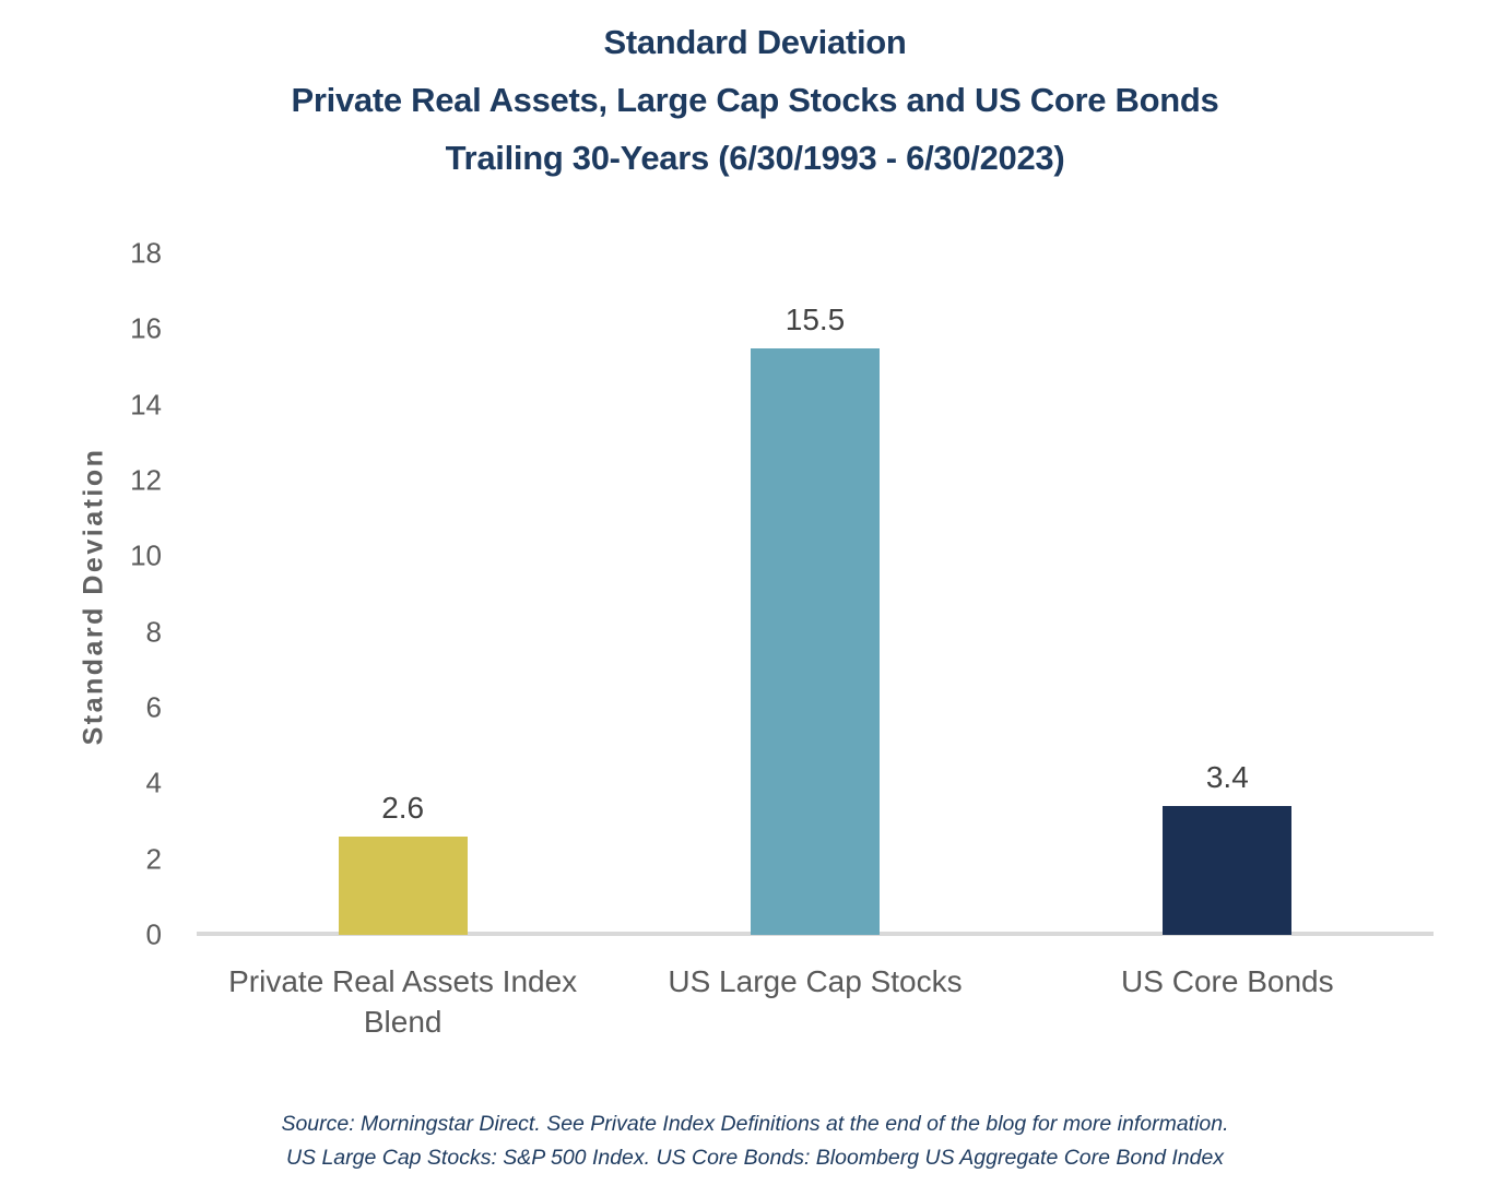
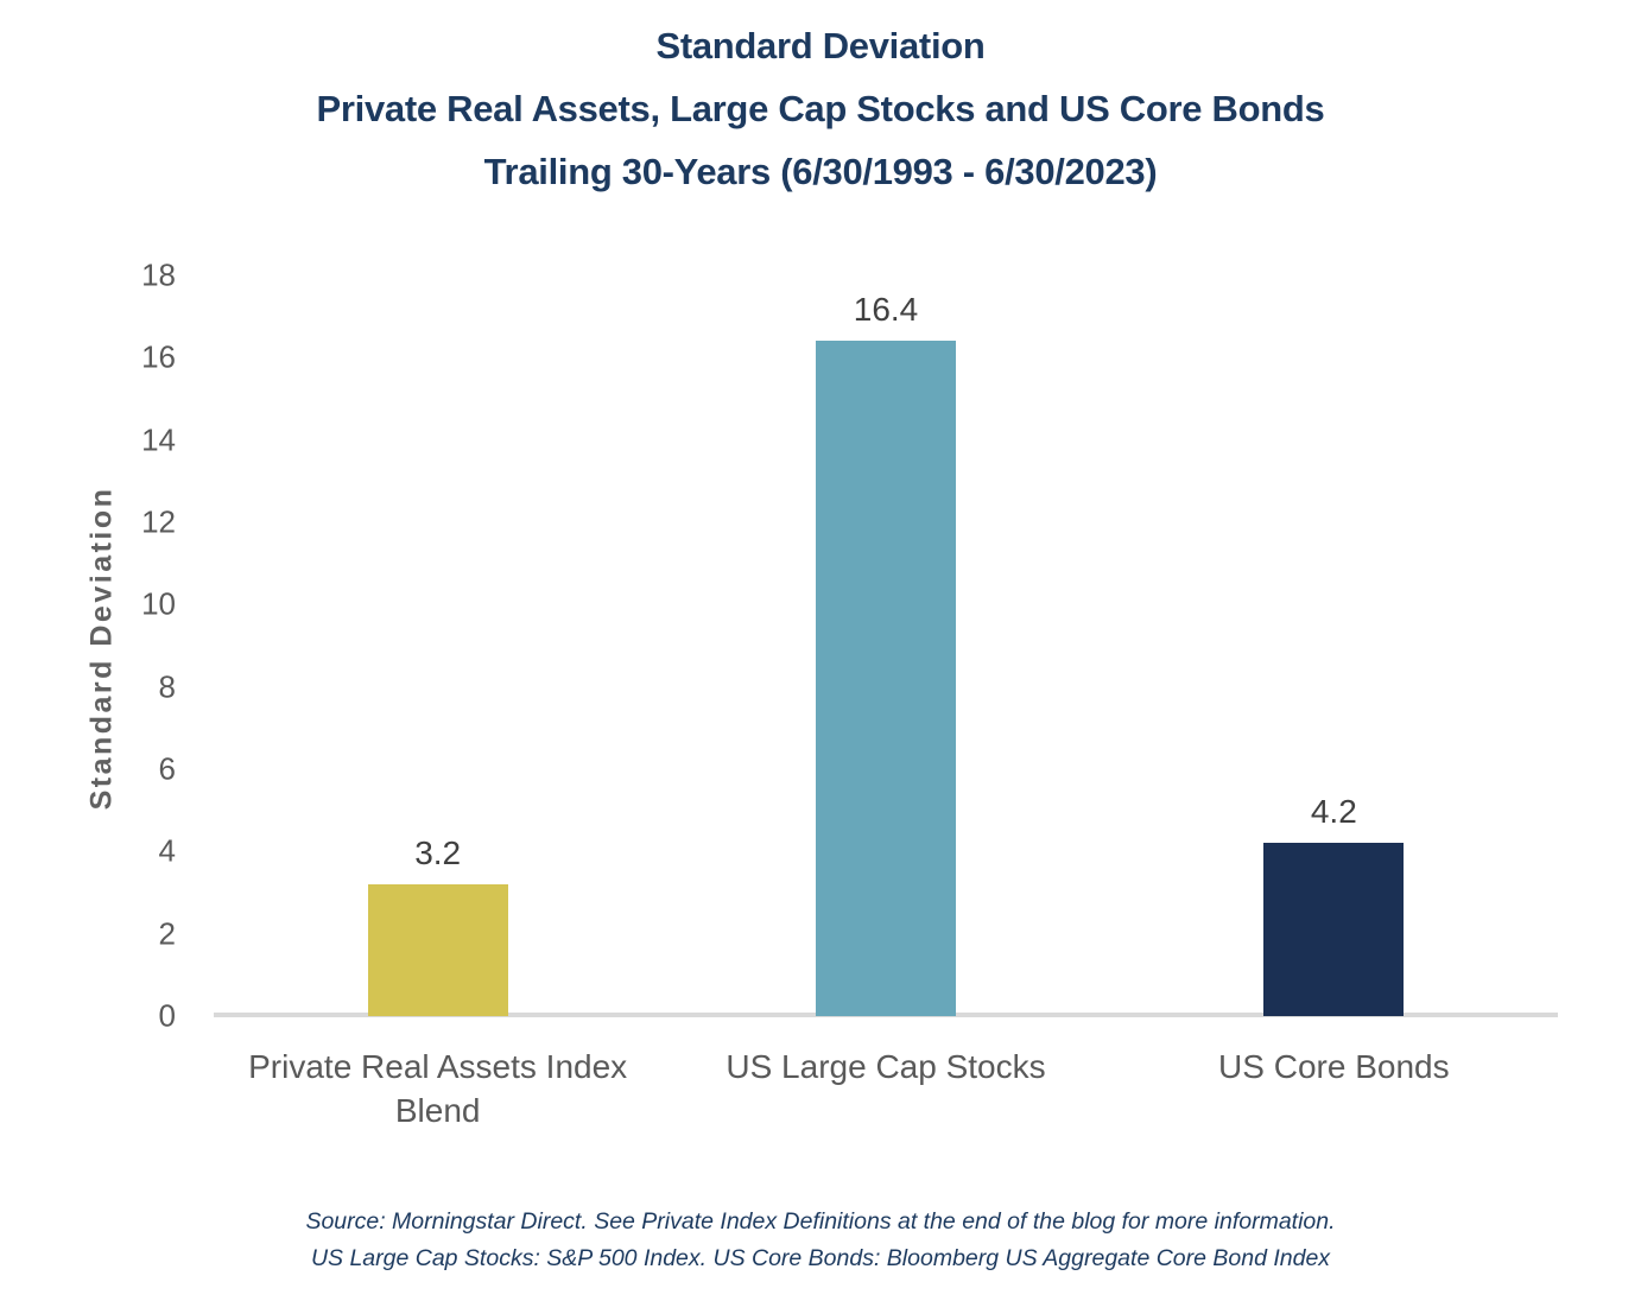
Private Real Assets Index Blend: 2.6 -> 3.2
US Large Cap Stocks: 15.5 -> 16.4
US Core Bonds: 3.4 -> 4.2
